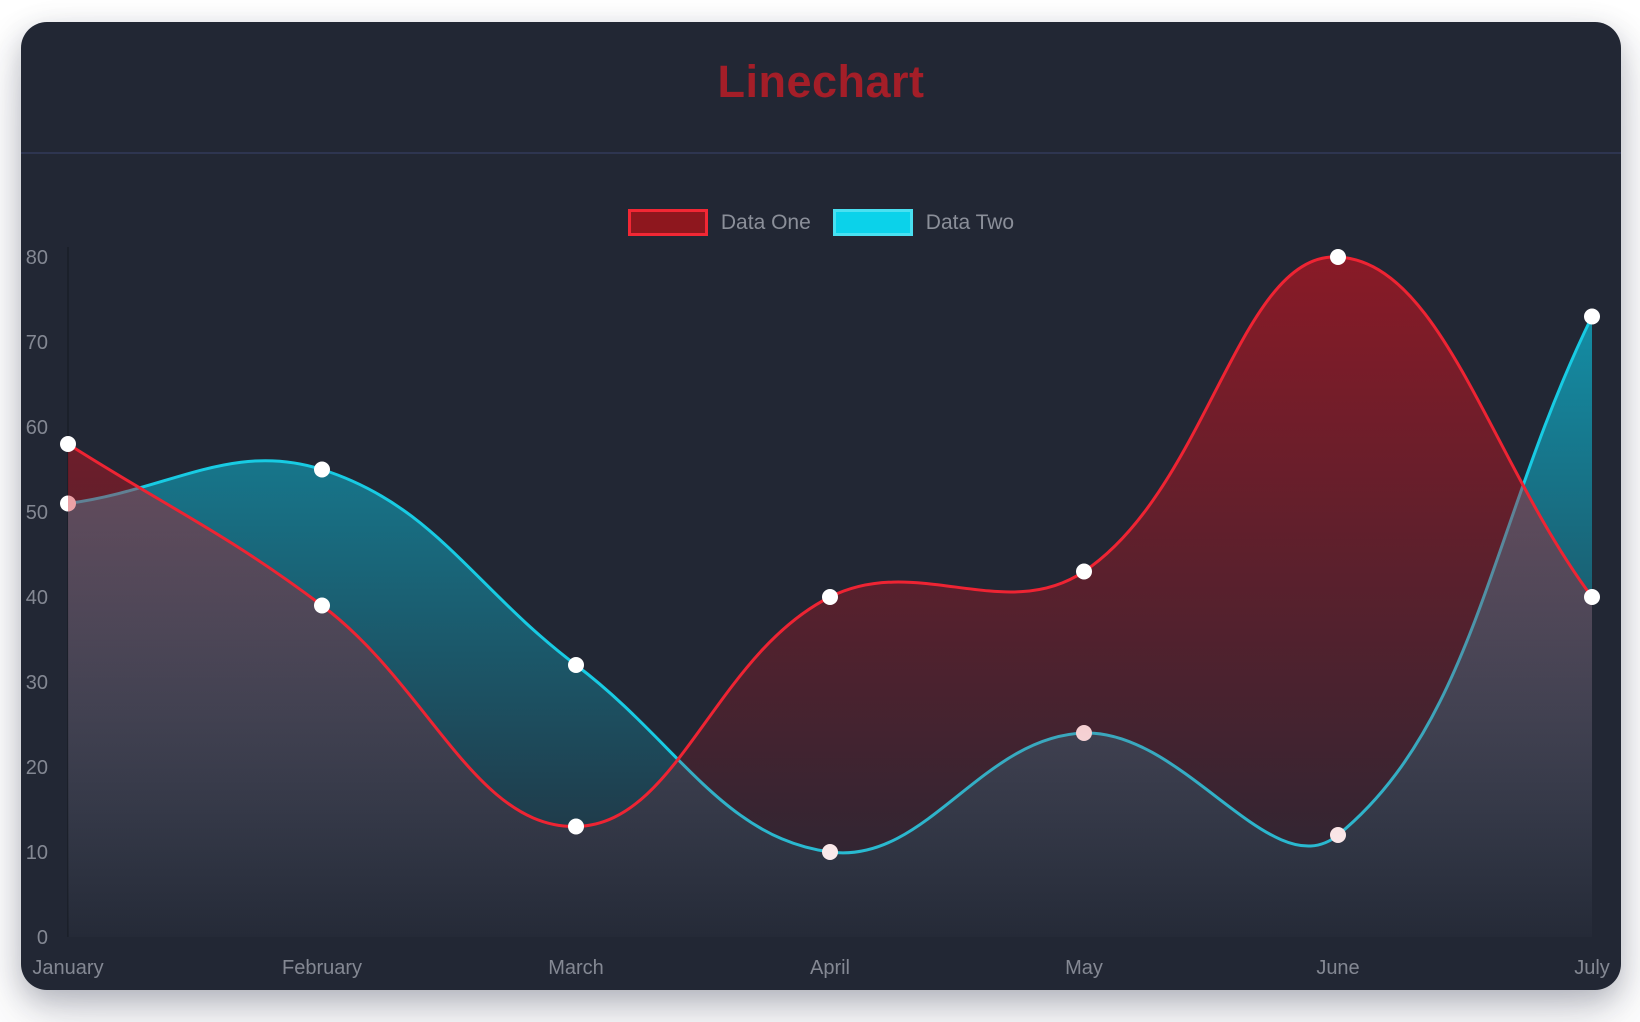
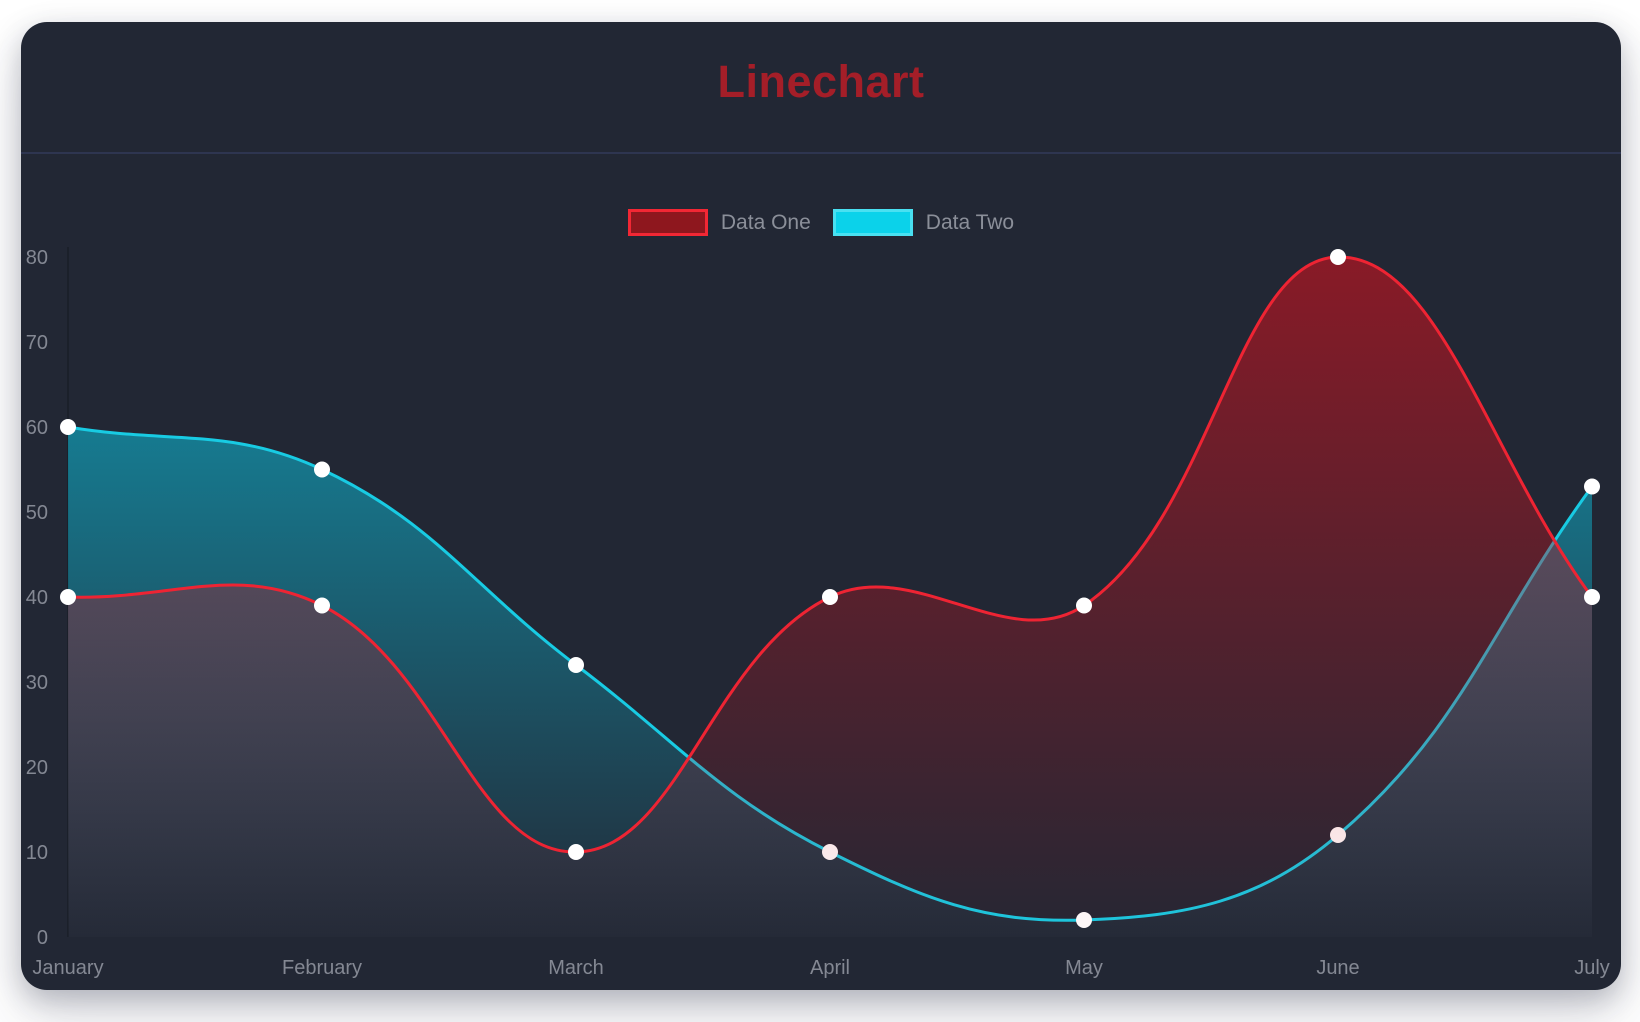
Data One/January: 58 -> 40
Data Two/January: 51 -> 60
Data One/March: 13 -> 10
Data One/May: 43 -> 39
Data Two/May: 24 -> 2
Data Two/July: 73 -> 53
